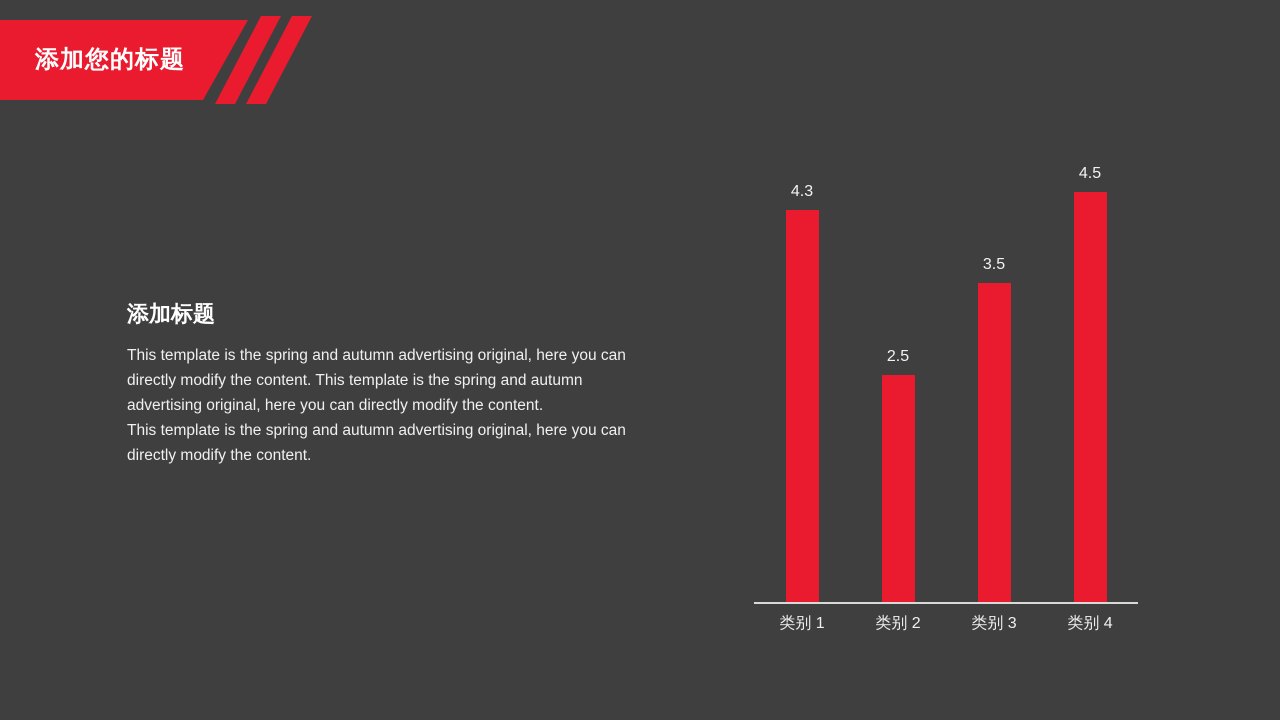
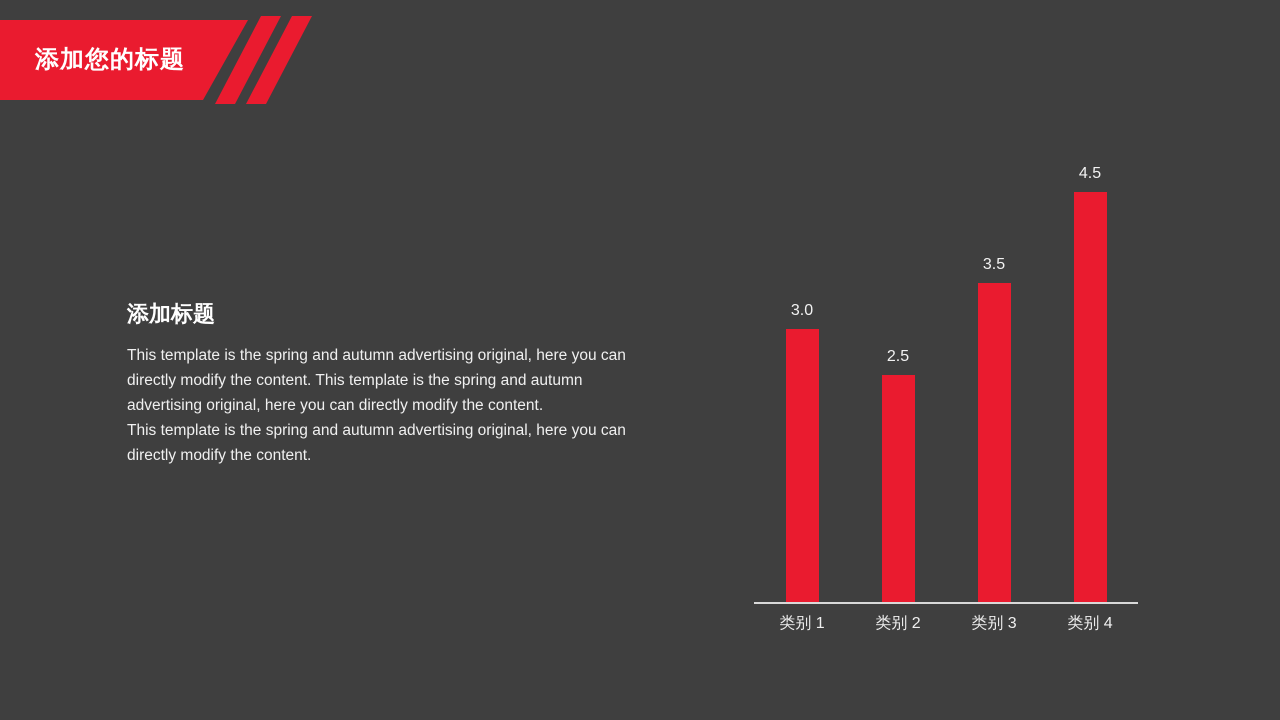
类别 1: 4.3 -> 3.0
